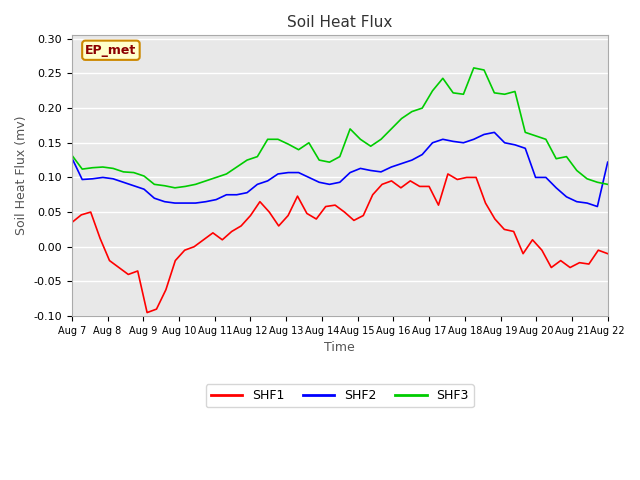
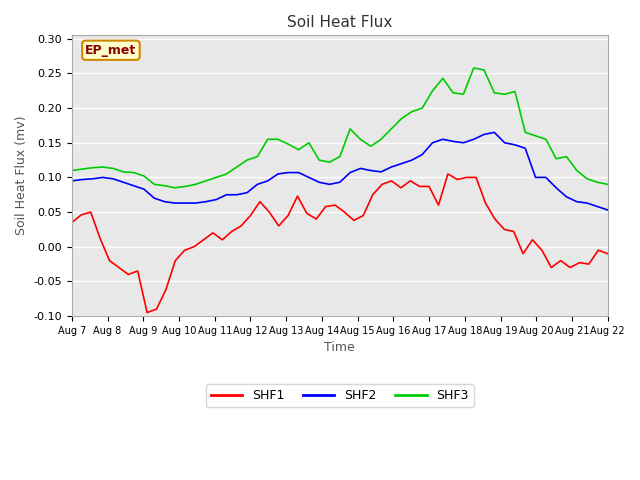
SHF2/Aug 7: 0.128 -> 0.095
SHF3/Aug 7: 0.132 -> 0.110
SHF2/Aug 22: 0.122 -> 0.053
